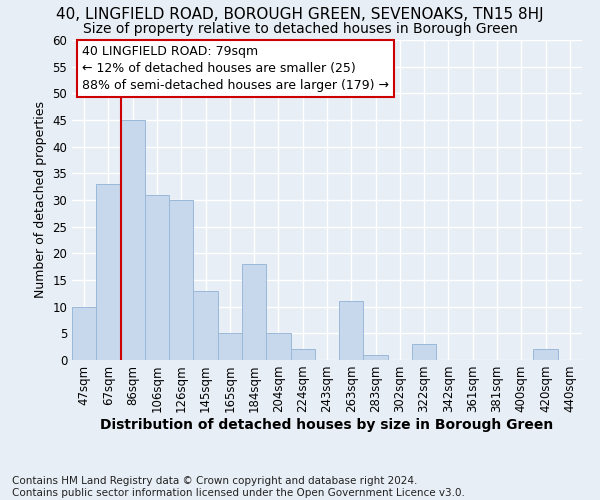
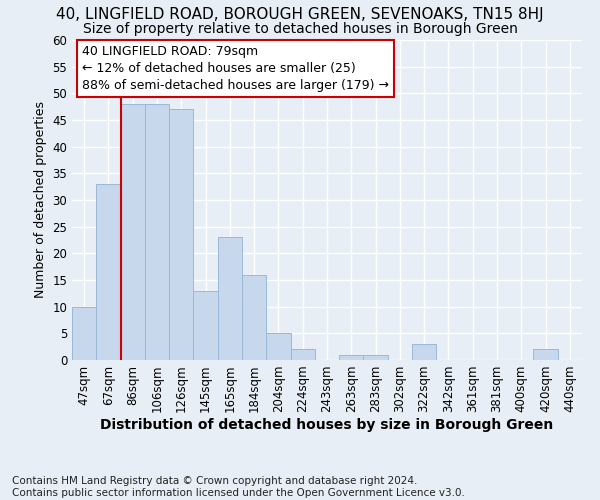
86sqm: 45 -> 48
106sqm: 31 -> 48
126sqm: 30 -> 47
165sqm: 5 -> 23
184sqm: 18 -> 16
263sqm: 11 -> 1
